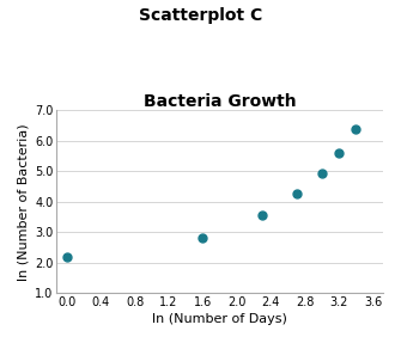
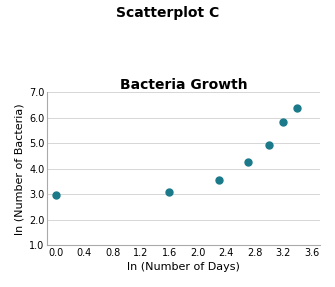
0.0: 2.20 -> 2.95
1.6: 2.80 -> 3.10
3.2: 5.60 -> 5.85
